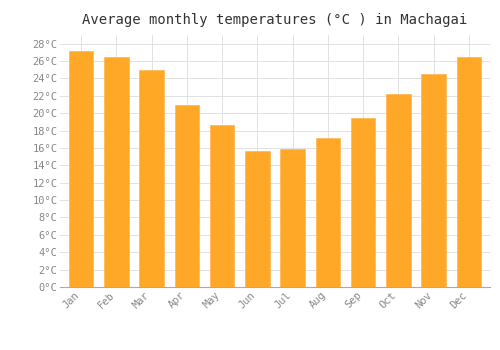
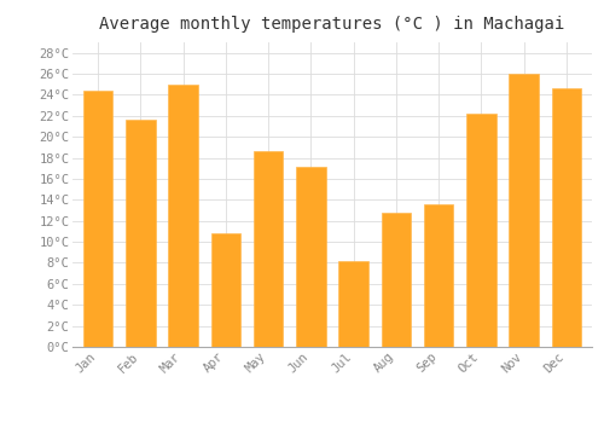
Jan: 27.2°C -> 24.4°C
Feb: 26.5°C -> 21.6°C
Apr: 21.0°C -> 10.8°C
Jun: 15.7°C -> 17.2°C
Jul: 15.9°C -> 8.2°C
Aug: 17.2°C -> 12.8°C
Sep: 19.5°C -> 13.6°C
Nov: 24.5°C -> 26.0°C
Dec: 26.5°C -> 24.6°C
